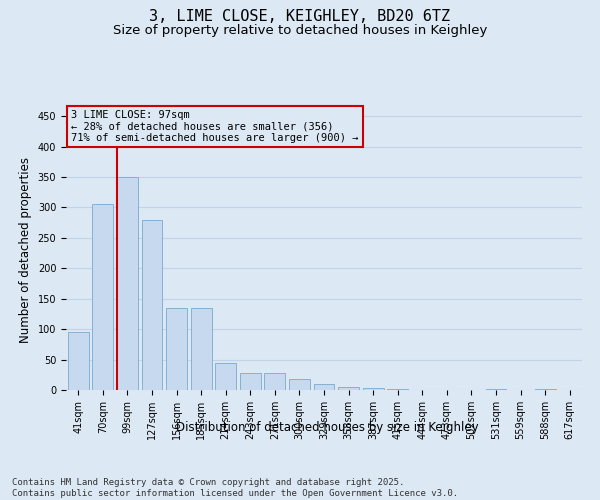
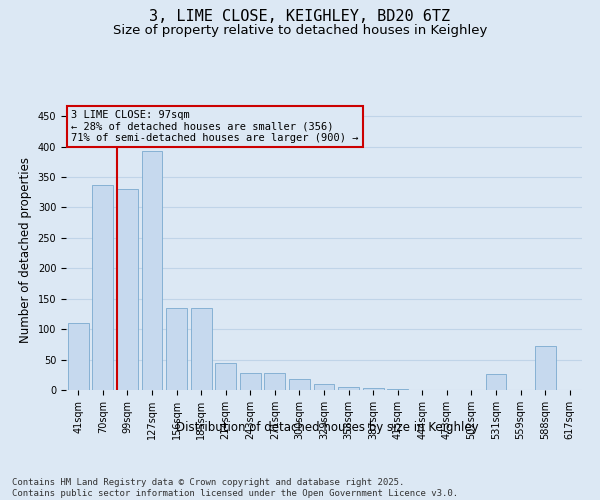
41sqm: 95 -> 110
70sqm: 305 -> 336
99sqm: 350 -> 330
127sqm: 280 -> 392
531sqm: 1 -> 26
588sqm: 1 -> 72
